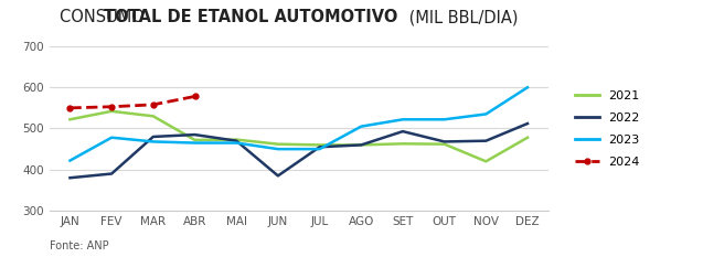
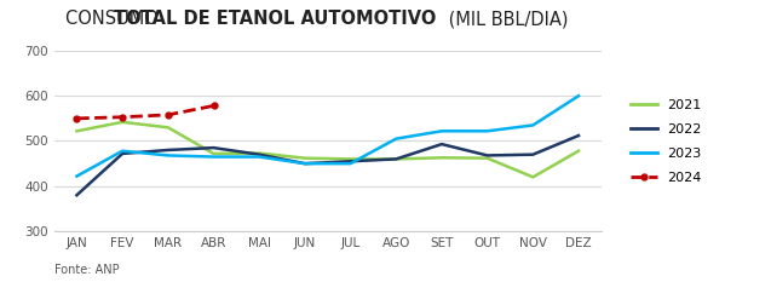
2022/FEV: 390 -> 472
2022/JUN: 385 -> 450
